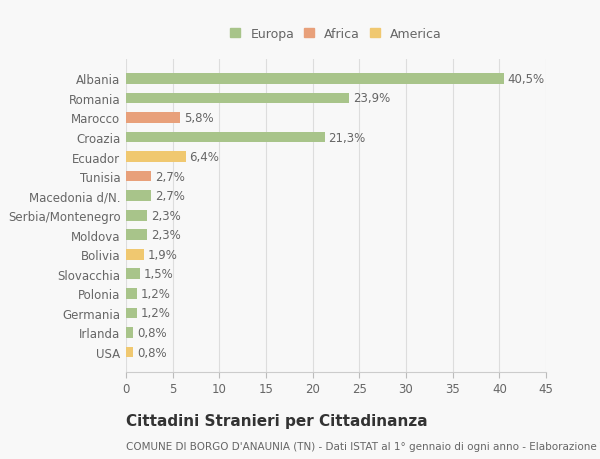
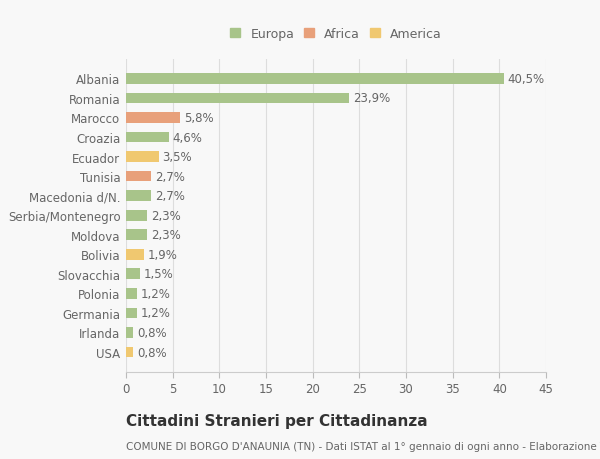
Croazia: 21,3% -> 4,6%
Ecuador: 6,4% -> 3,5%
